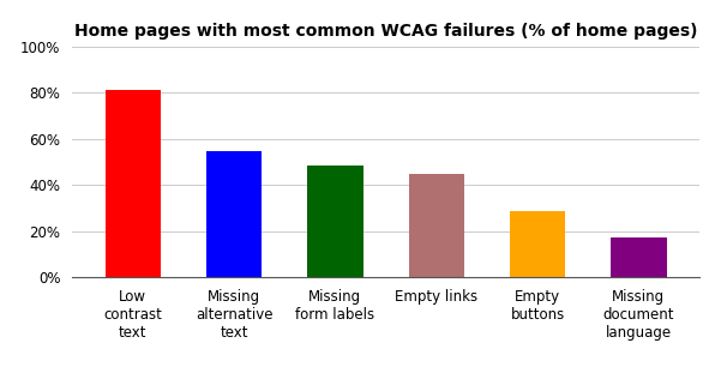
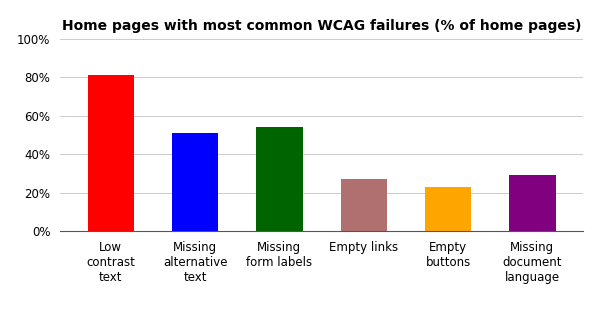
Missing alternative text: 54% -> 51%
Missing form labels: 49% -> 54%
Empty links: 45% -> 27%
Empty buttons: 29% -> 23%
Missing document language: 17% -> 29%
